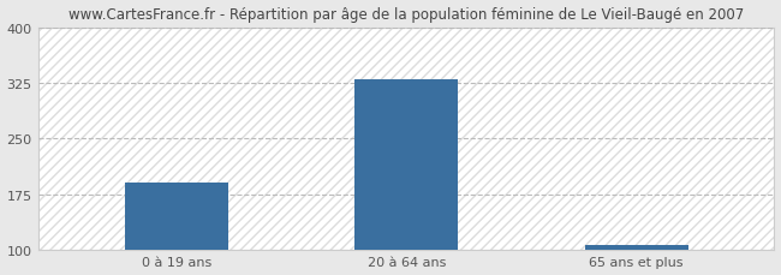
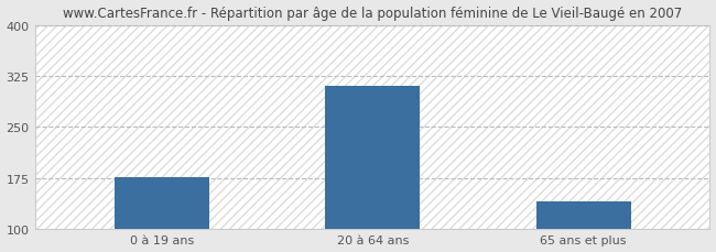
0 à 19 ans: 190 -> 176
20 à 64 ans: 330 -> 310
65 ans et plus: 107 -> 140
